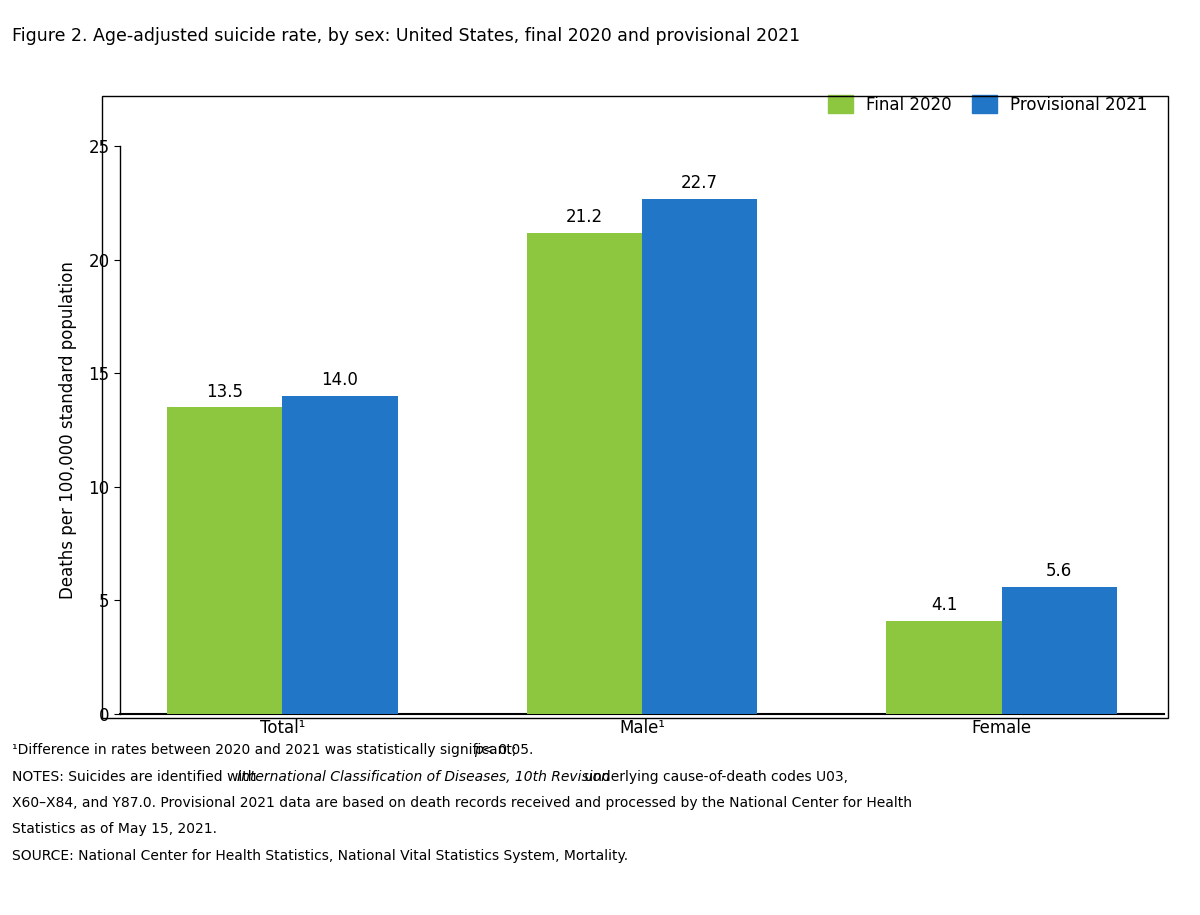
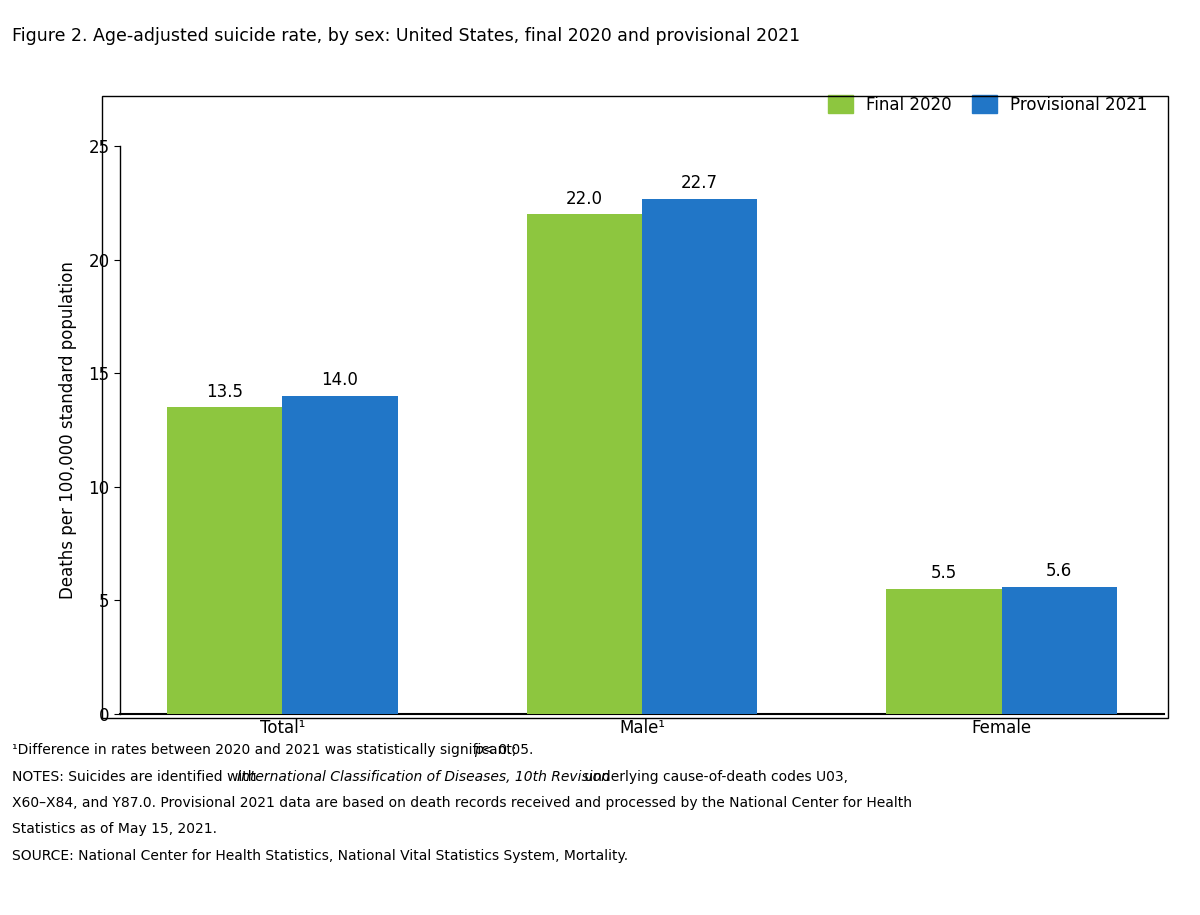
Final 2020/Male¹: 21.2 -> 22.0
Final 2020/Female: 4.1 -> 5.5
